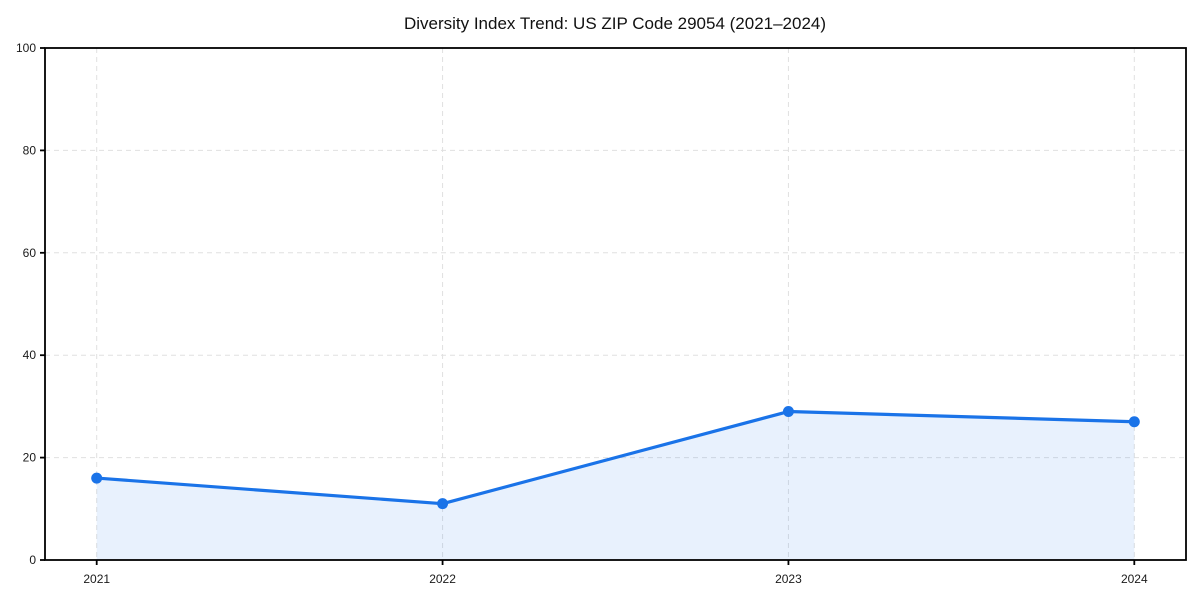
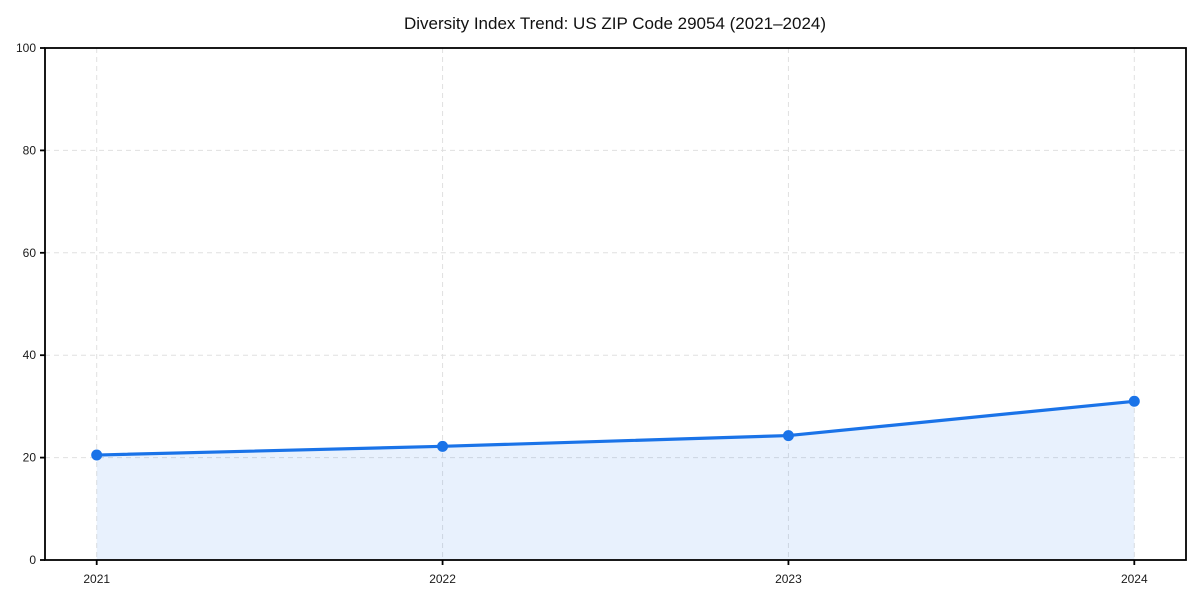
2021: 16 -> 20
2022: 11 -> 22
2023: 29 -> 24
2024: 27 -> 31
